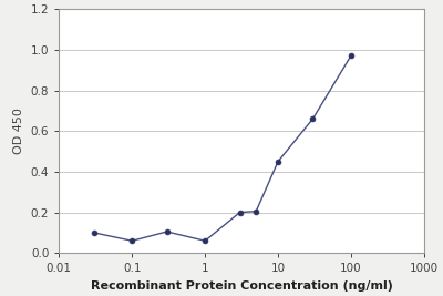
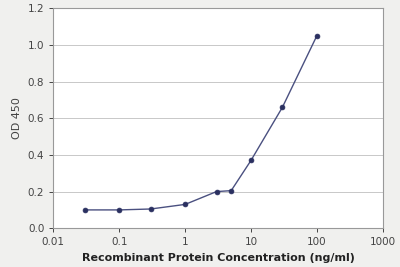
0.1: 0.06 -> 0.10
1: 0.06 -> 0.13
10: 0.45 -> 0.37
100: 0.97 -> 1.05
